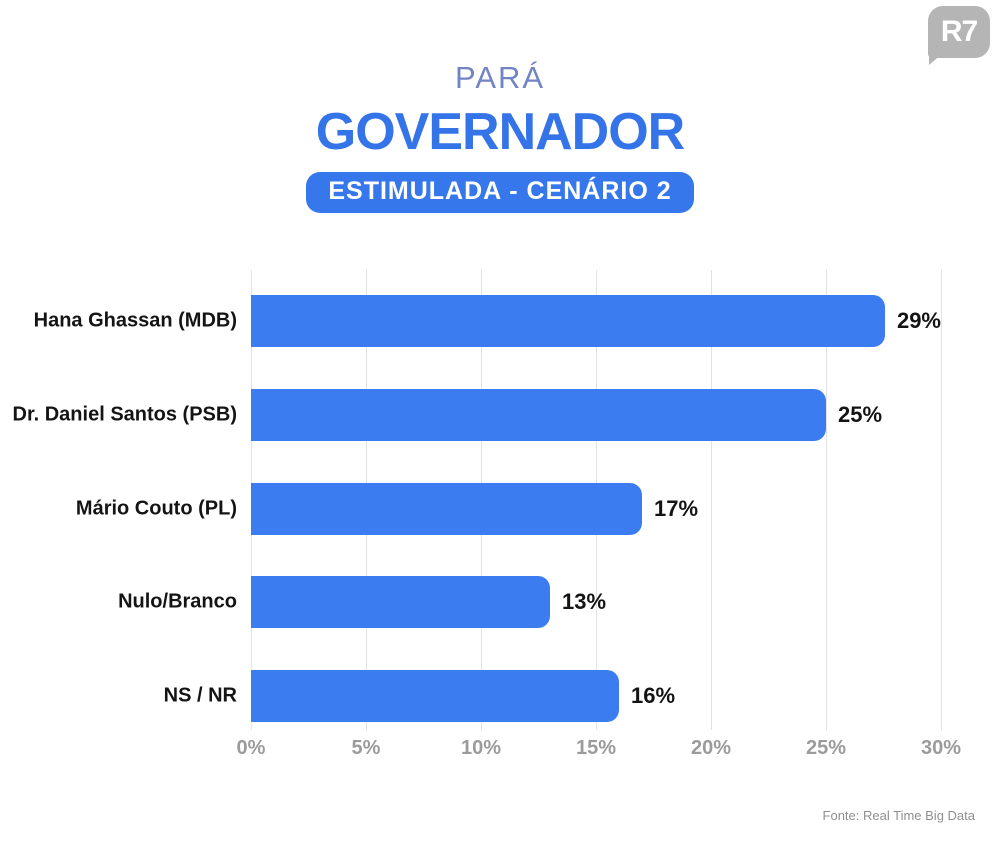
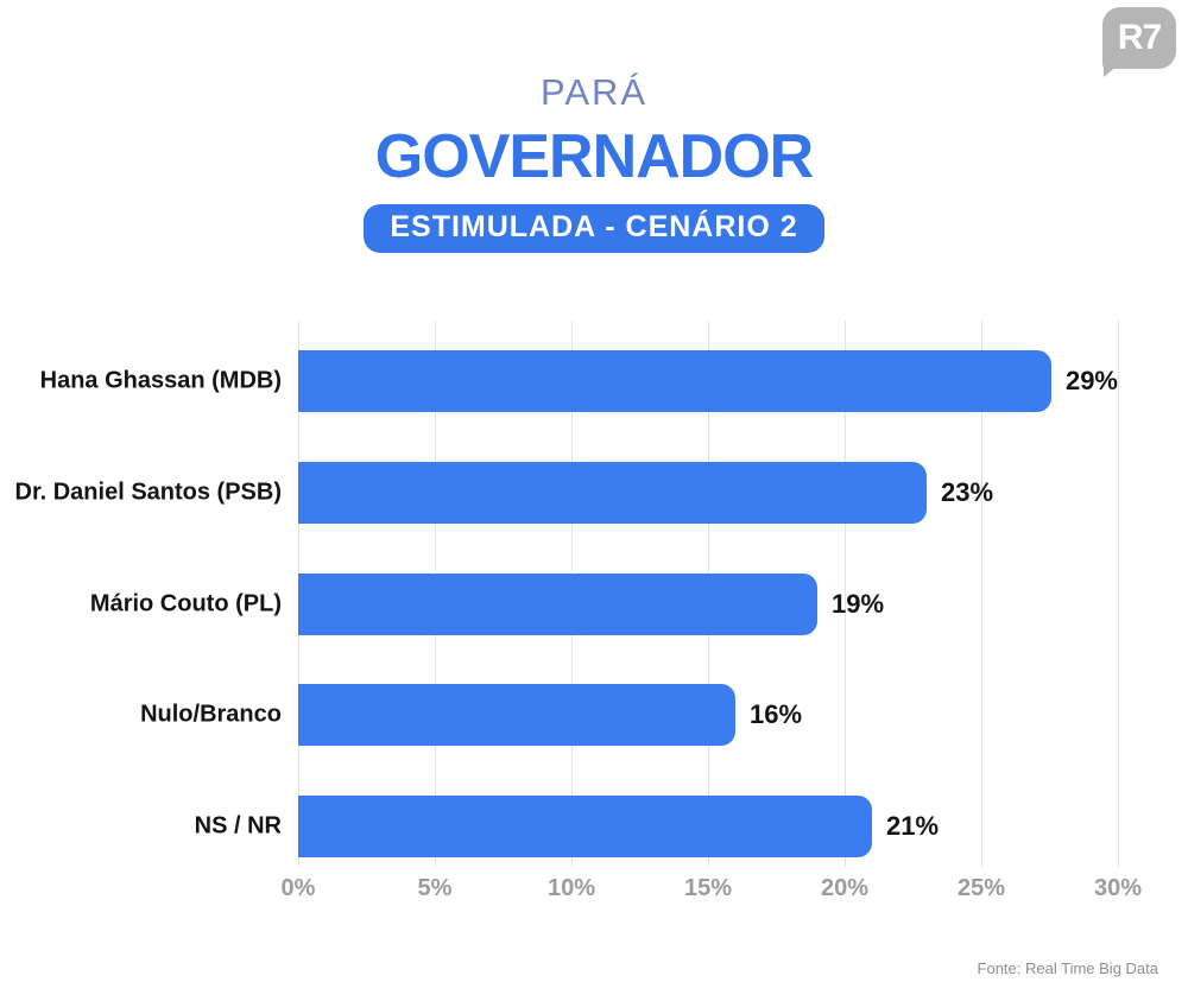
Dr. Daniel Santos (PSB): 25% -> 23%
Mário Couto (PL): 17% -> 19%
Nulo/Branco: 13% -> 16%
NS / NR: 16% -> 21%
